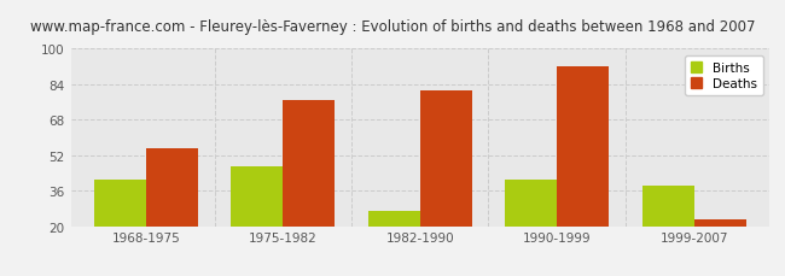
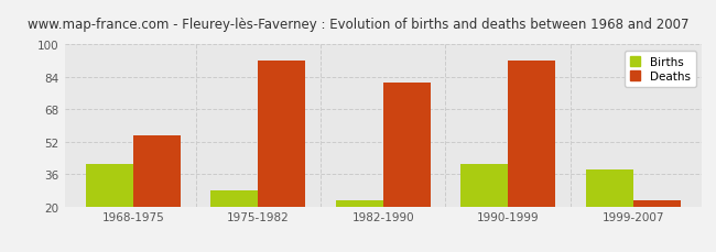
Births/1975-1982: 47 -> 28
Deaths/1975-1982: 77 -> 92
Births/1982-1990: 27 -> 23
